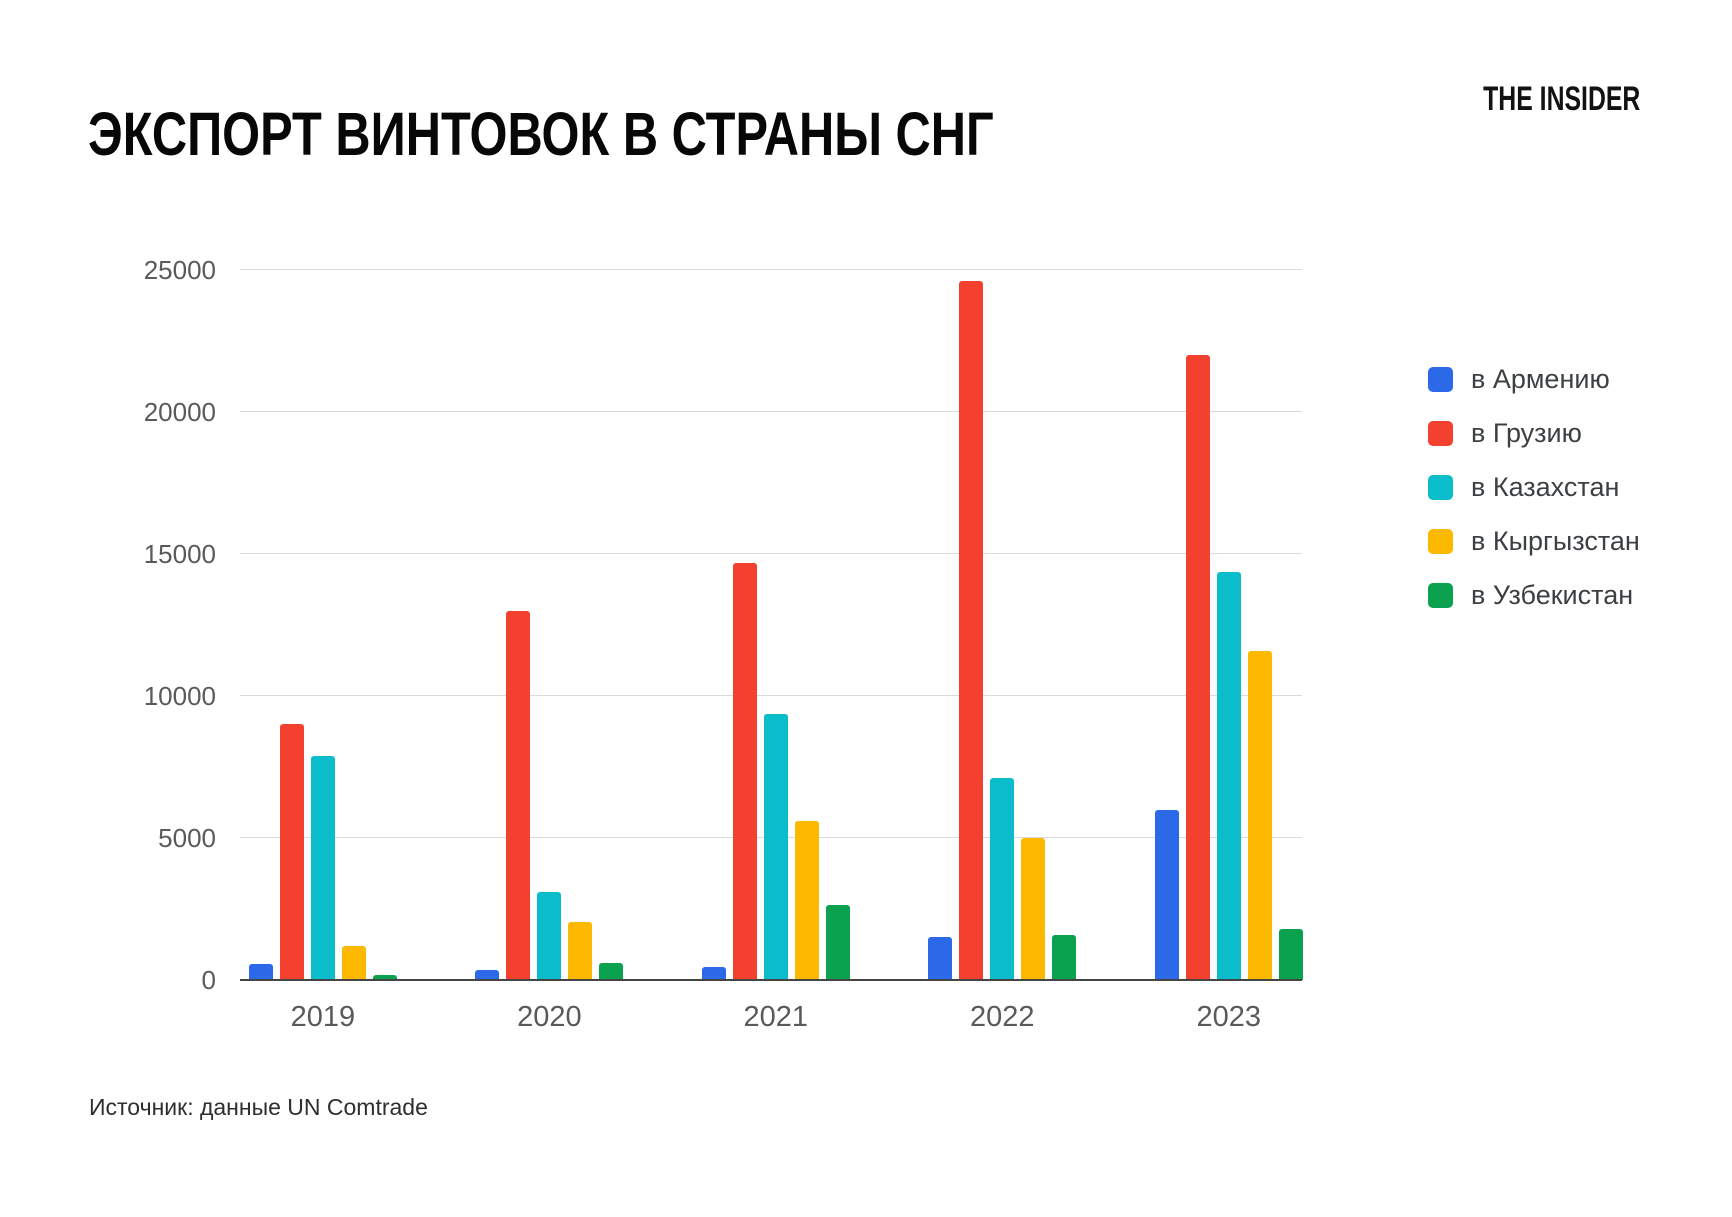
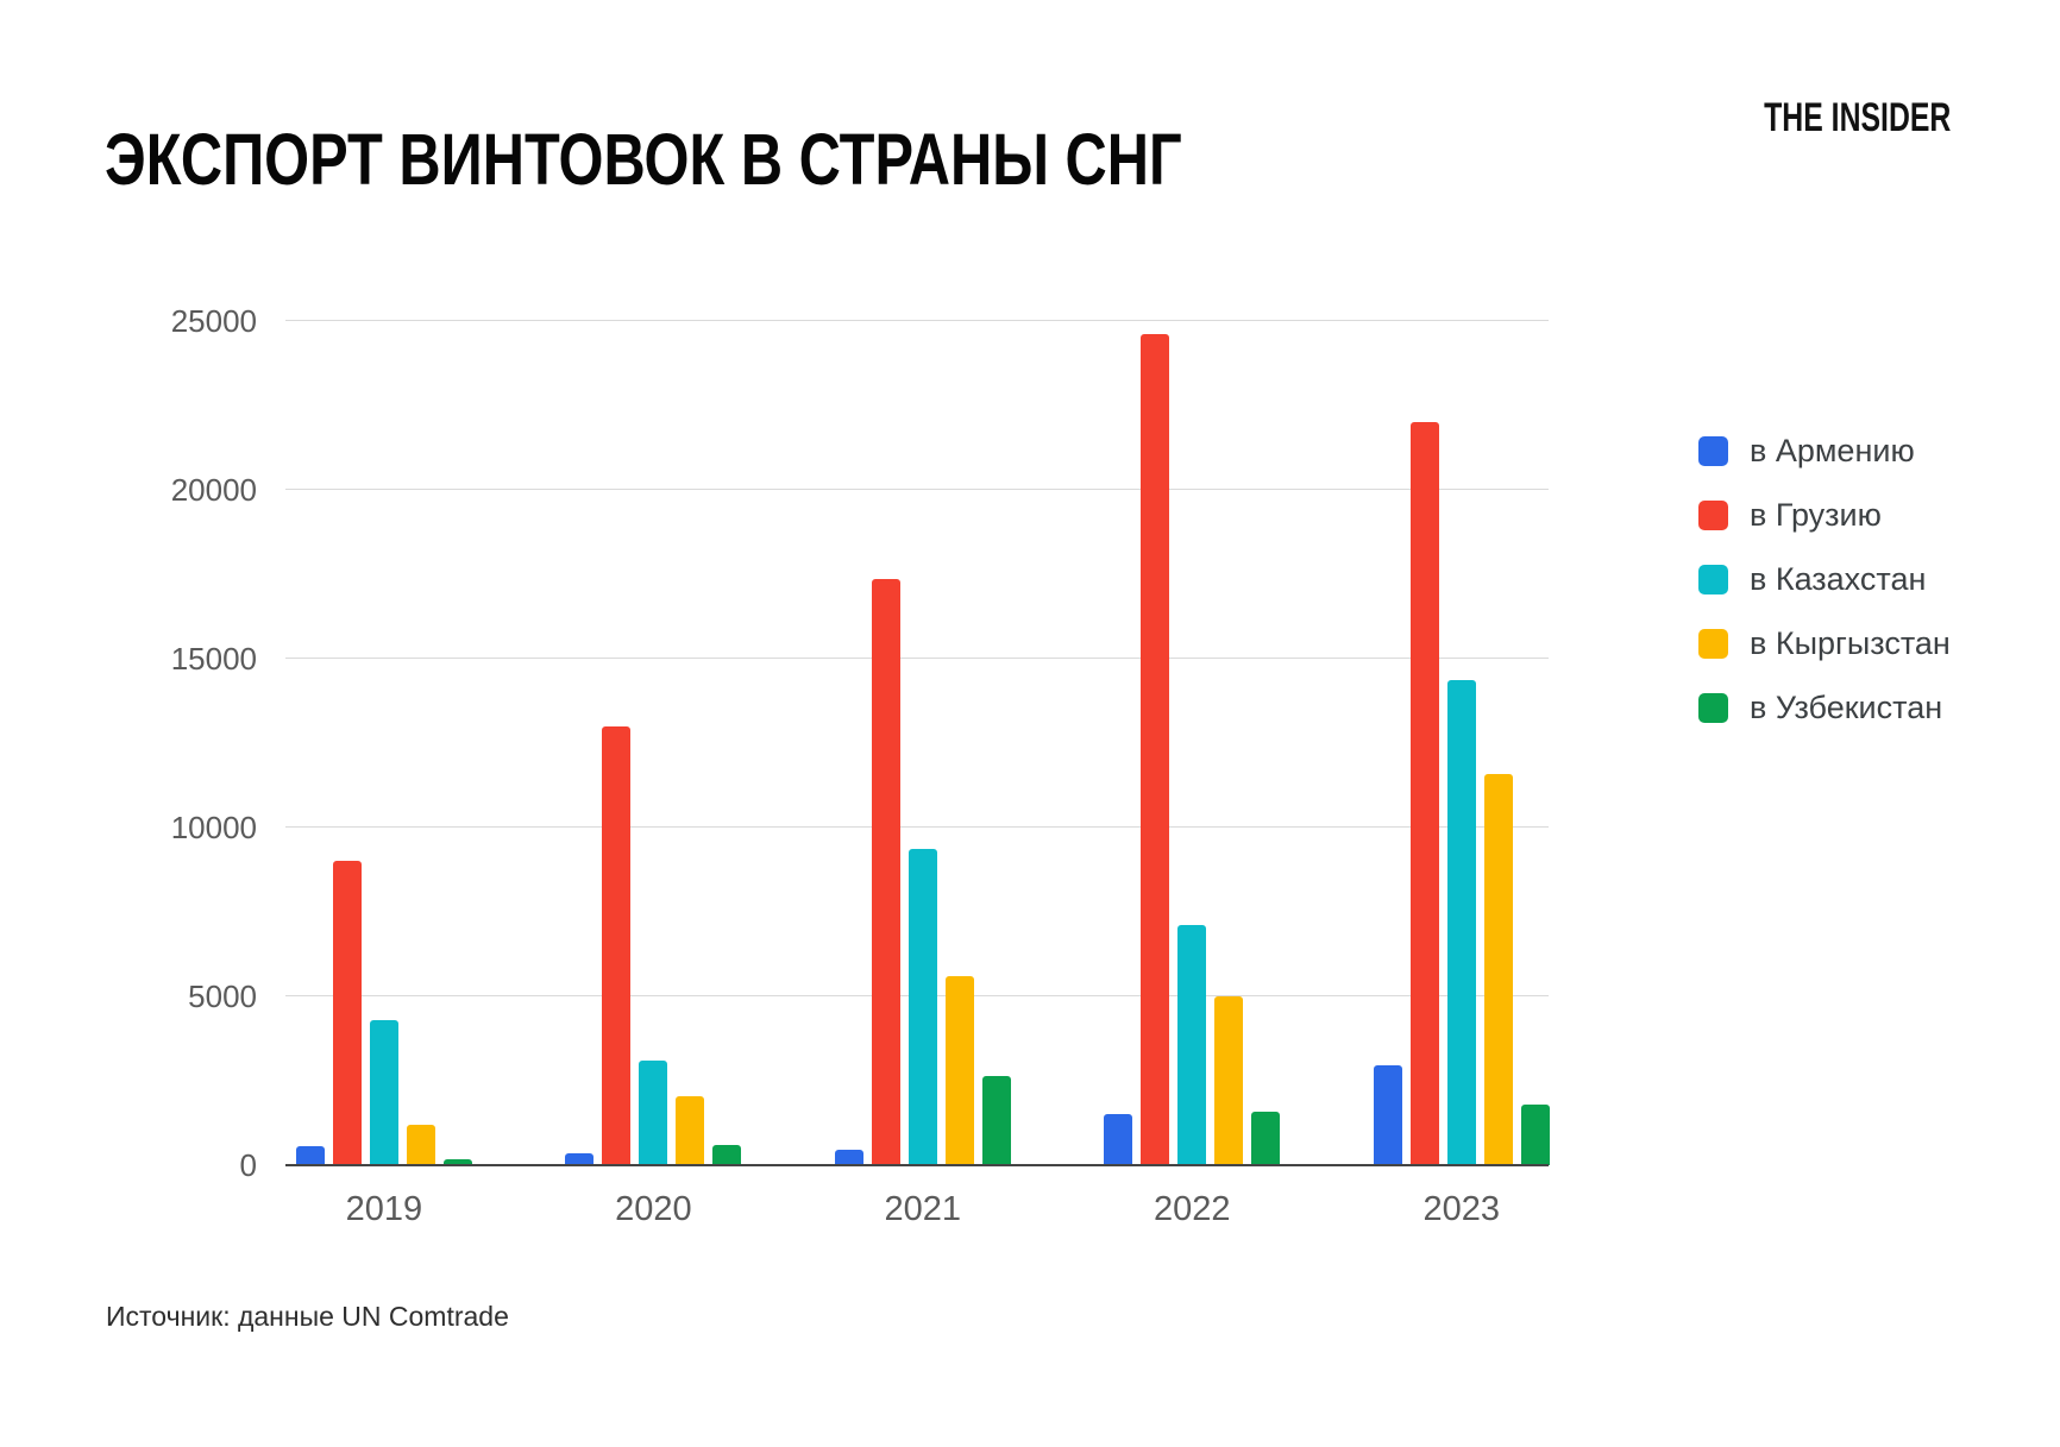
в Казахстан/2019: 7900 -> 4300
в Грузию/2021: 14700 -> 17400
в Армению/2023: 6000 -> 3000
